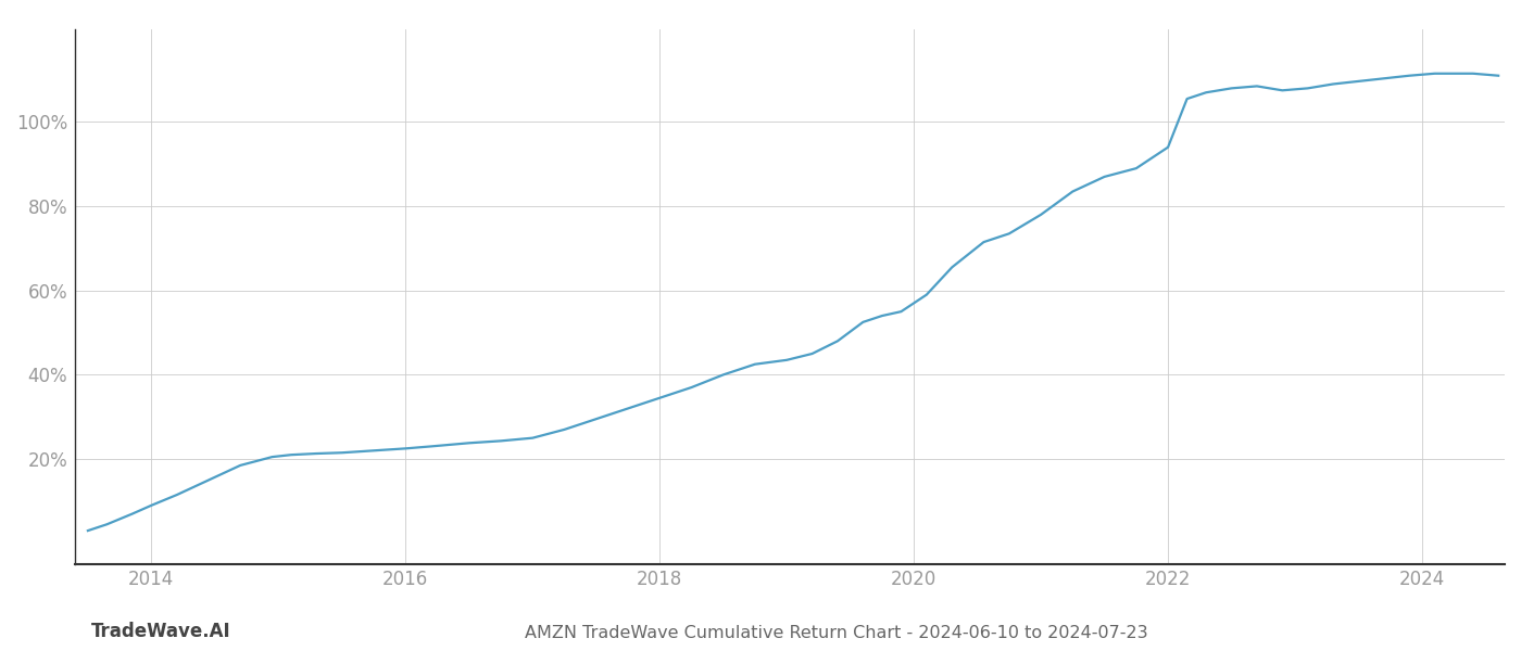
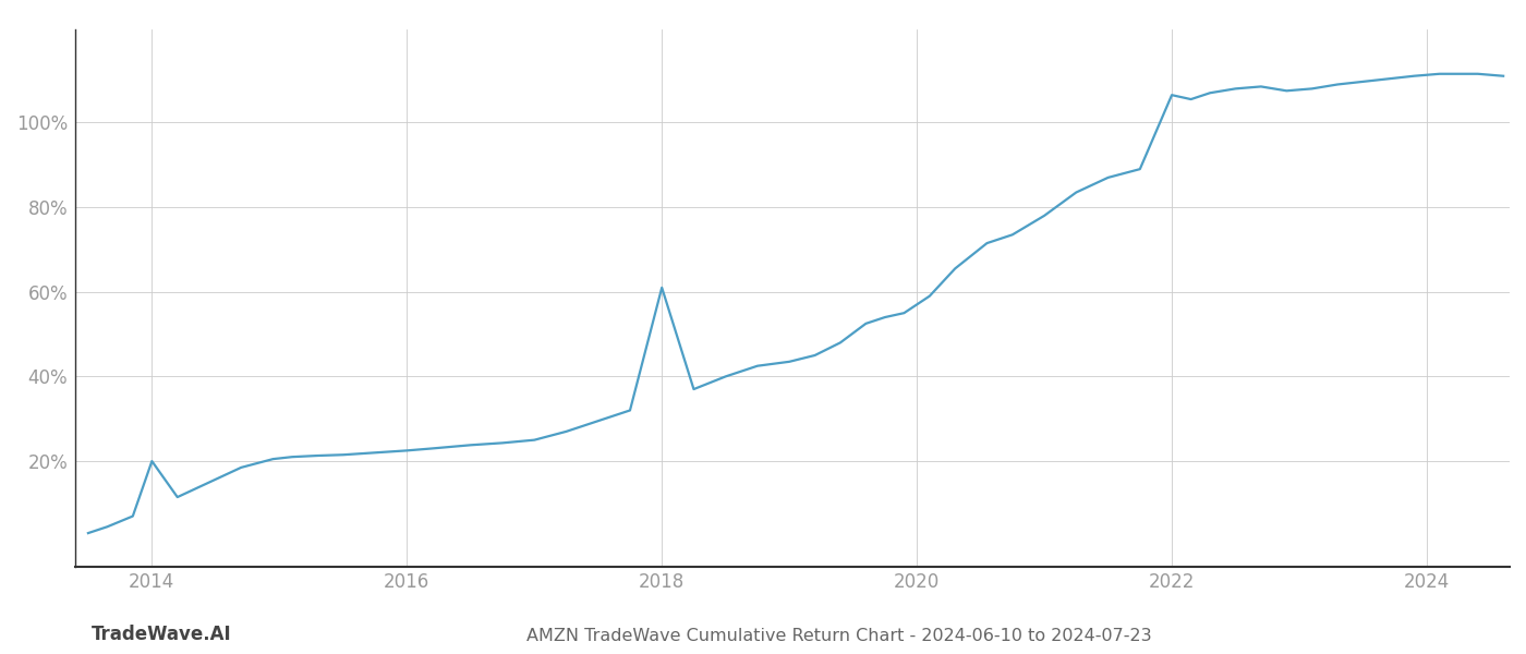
2014: 9.0% -> 20.0%
2018: 34.5% -> 61.0%
2022: 94.0% -> 106.5%
